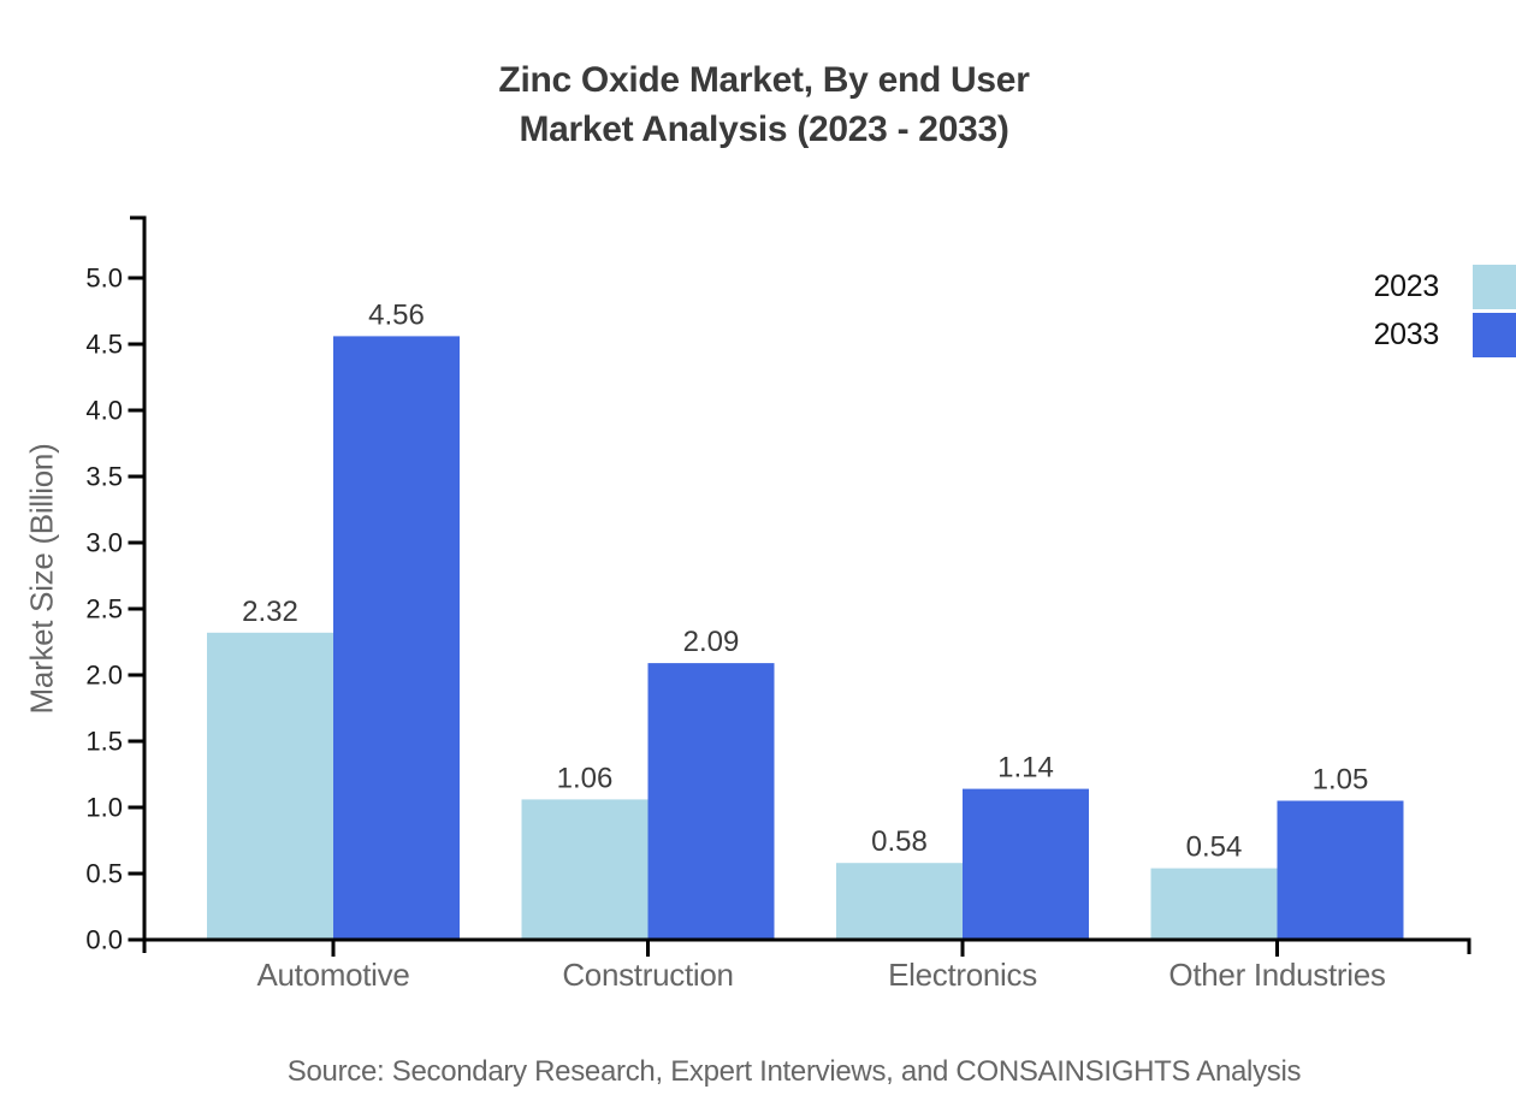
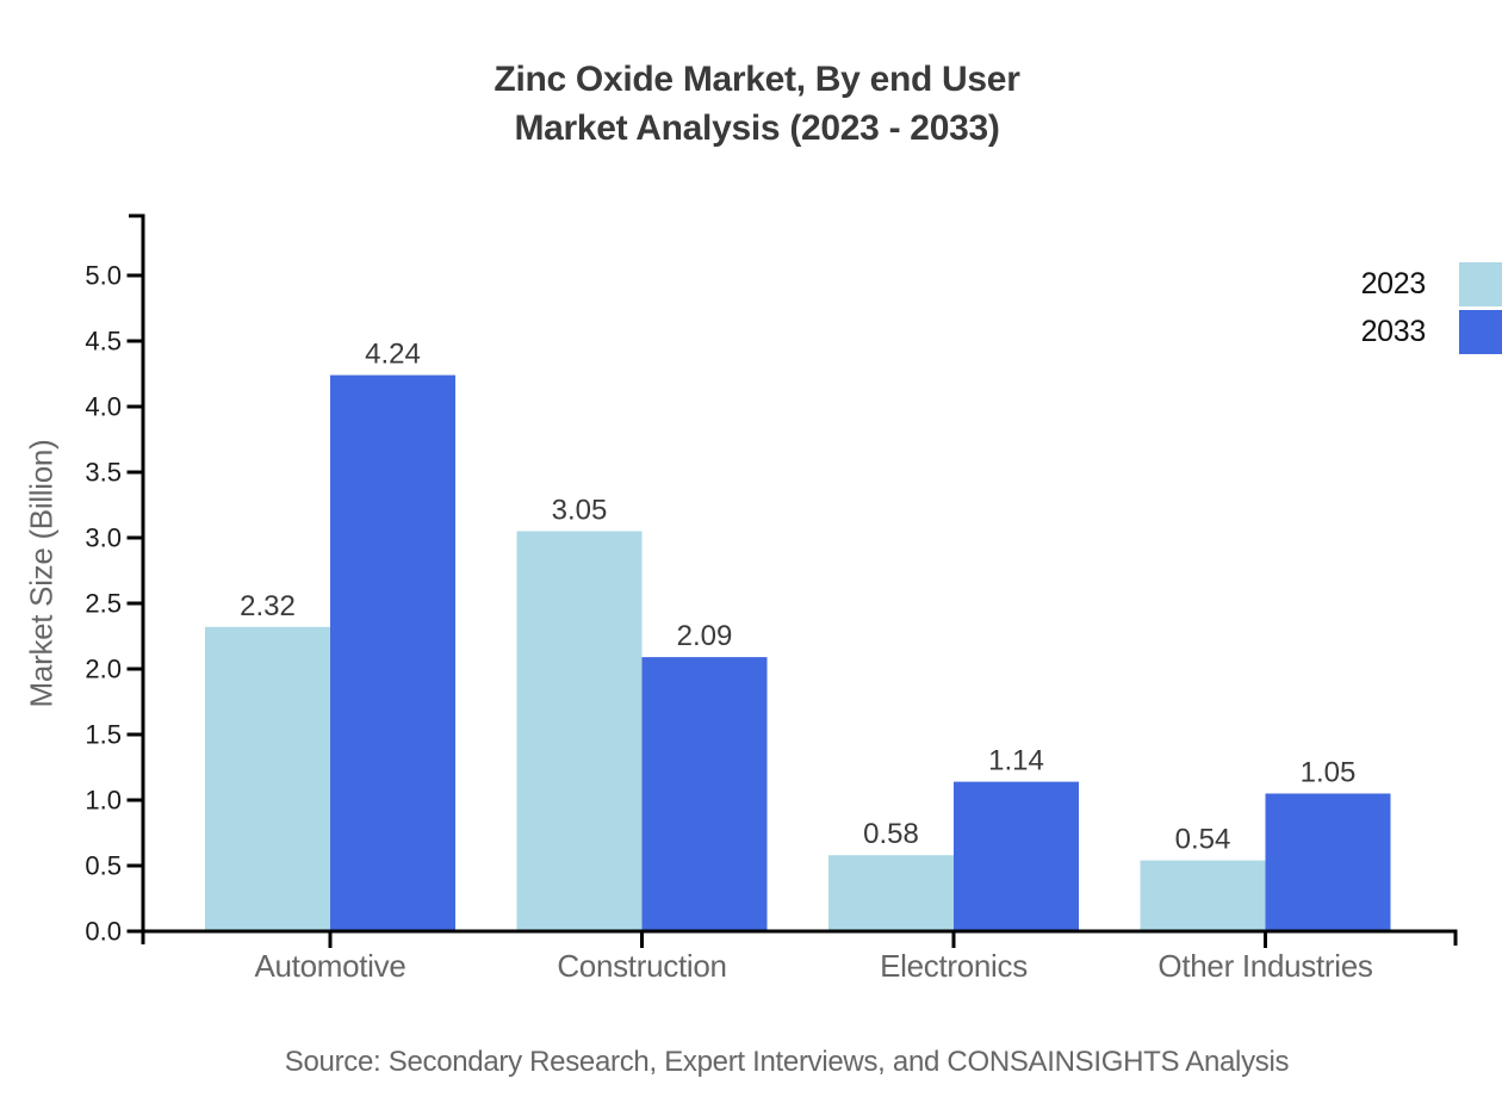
2033/Automotive: 4.56 -> 4.24
2023/Construction: 1.06 -> 3.05
